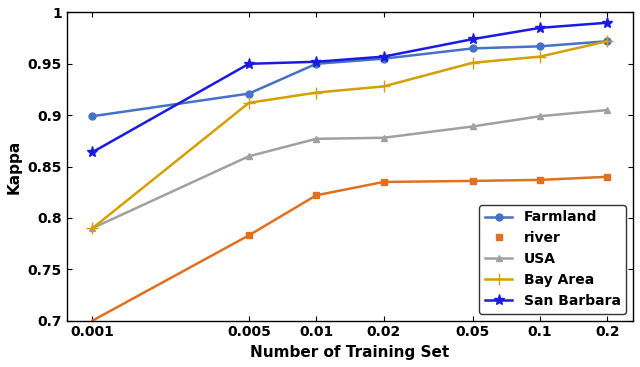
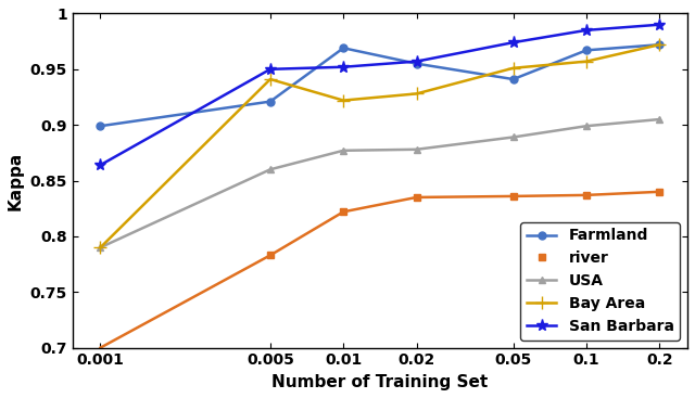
Bay Area/0.005: 0.912 -> 0.941
Farmland/0.01: 0.950 -> 0.969
Farmland/0.05: 0.965 -> 0.941
